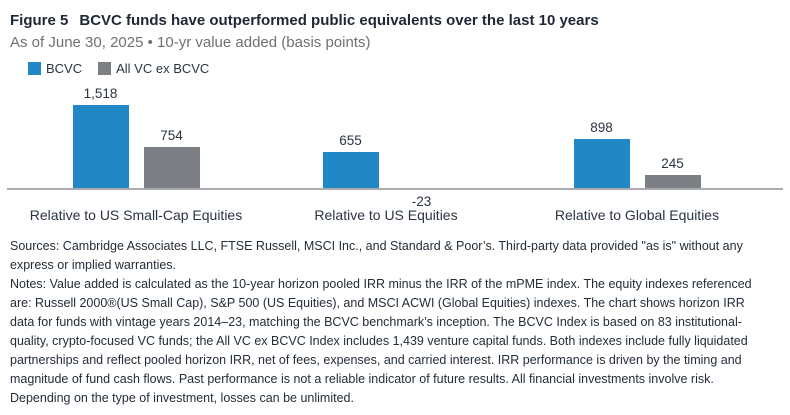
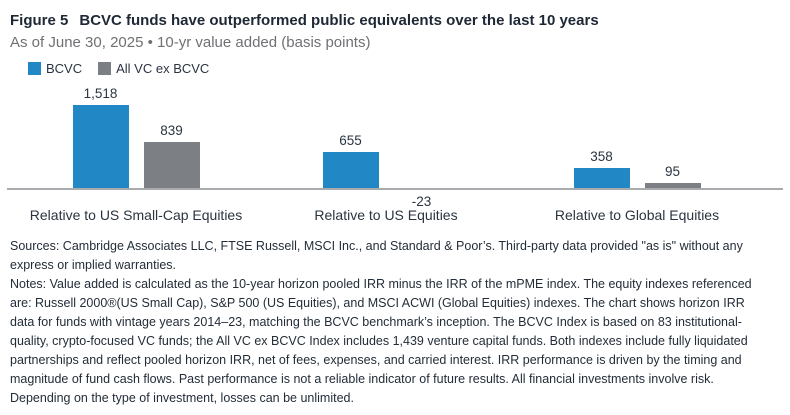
All VC ex BCVC/Relative to US Small-Cap Equities: 754 -> 839
BCVC/Relative to Global Equities: 898 -> 358
All VC ex BCVC/Relative to Global Equities: 245 -> 95
